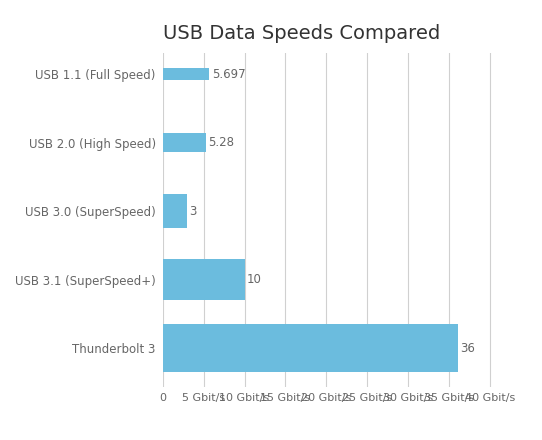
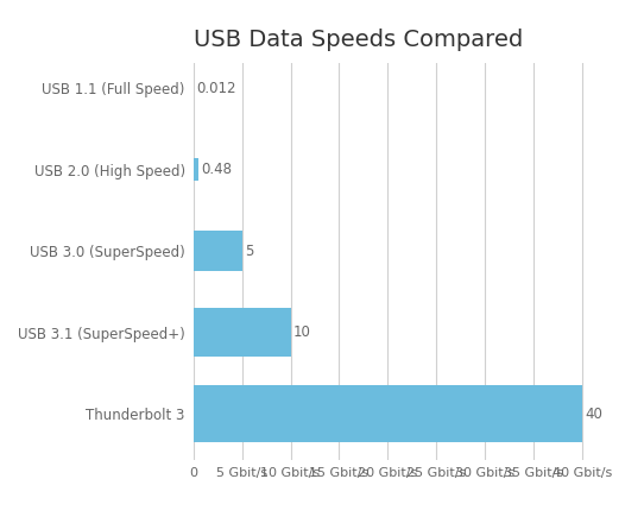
USB 1.1 (Full Speed): 5.697 -> 0.012
USB 2.0 (High Speed): 5.28 -> 0.48
USB 3.0 (SuperSpeed): 3 -> 5
Thunderbolt 3: 36 -> 40
